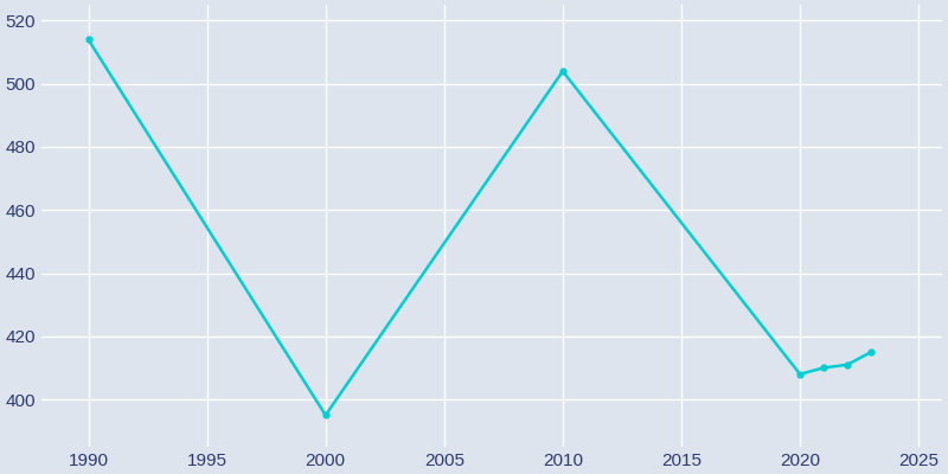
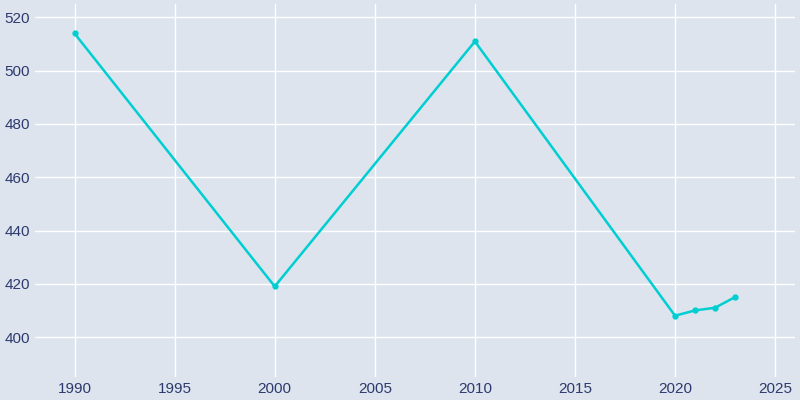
2000: 395 -> 419
2010: 504 -> 511
